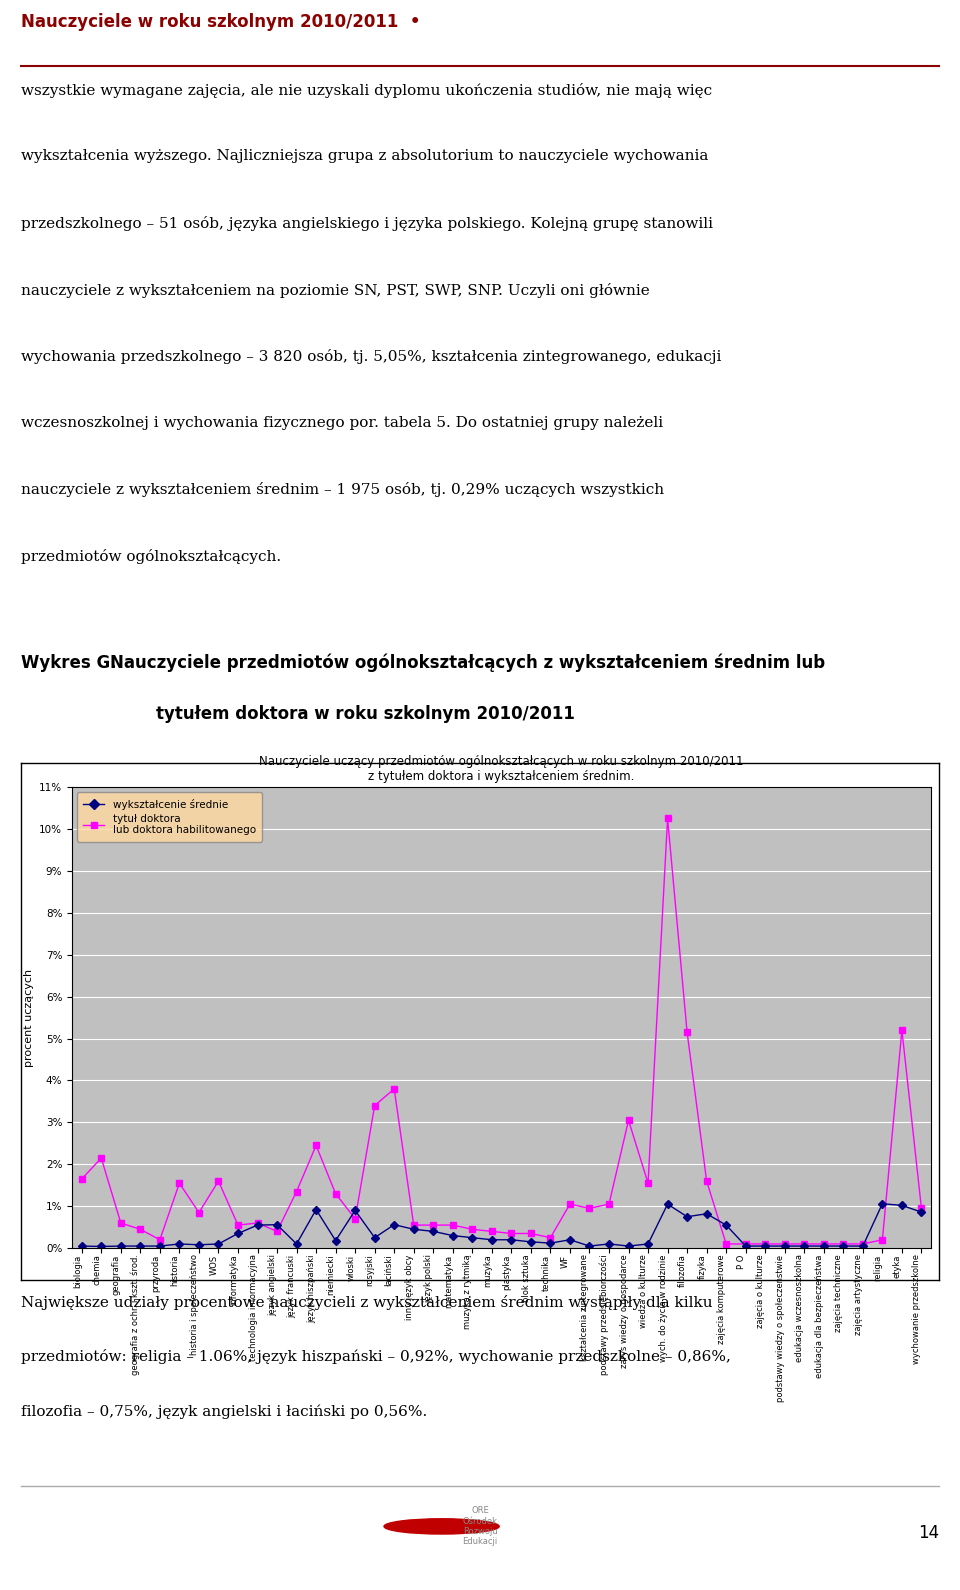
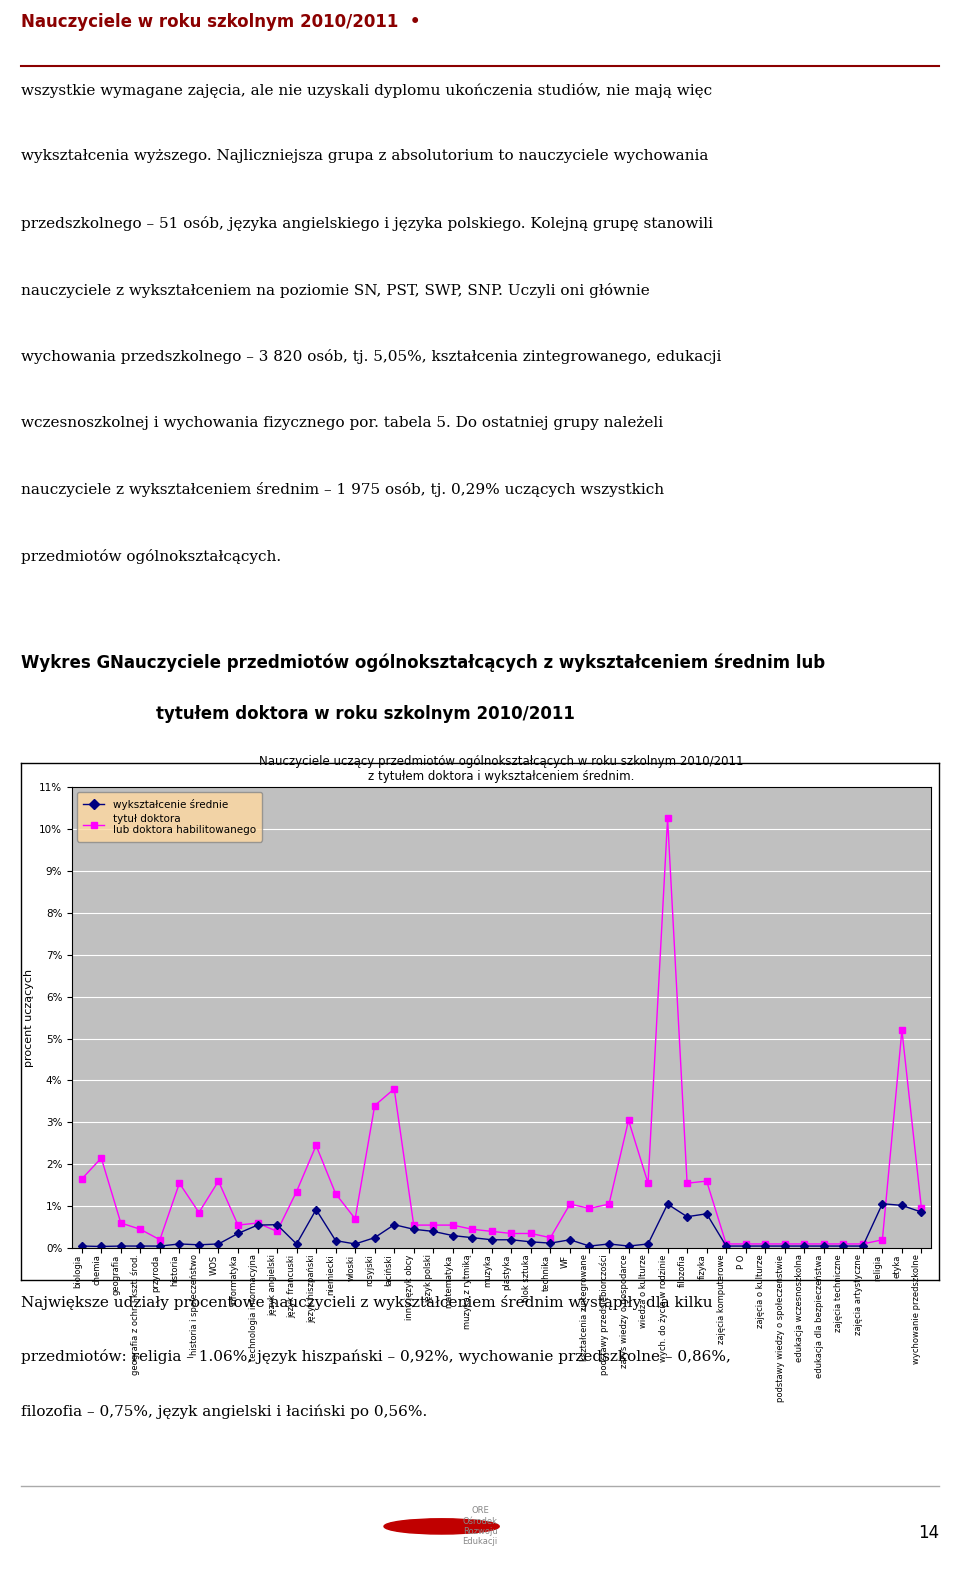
wykształcenie średnie/włoski: 0.90% -> 0.10%
tytuł doktora lub doktora habilitowanego/filozofia: 5.15% -> 1.55%
wykształcenie średnie/zajęcia komputerowe: 0.55% -> 0.05%
